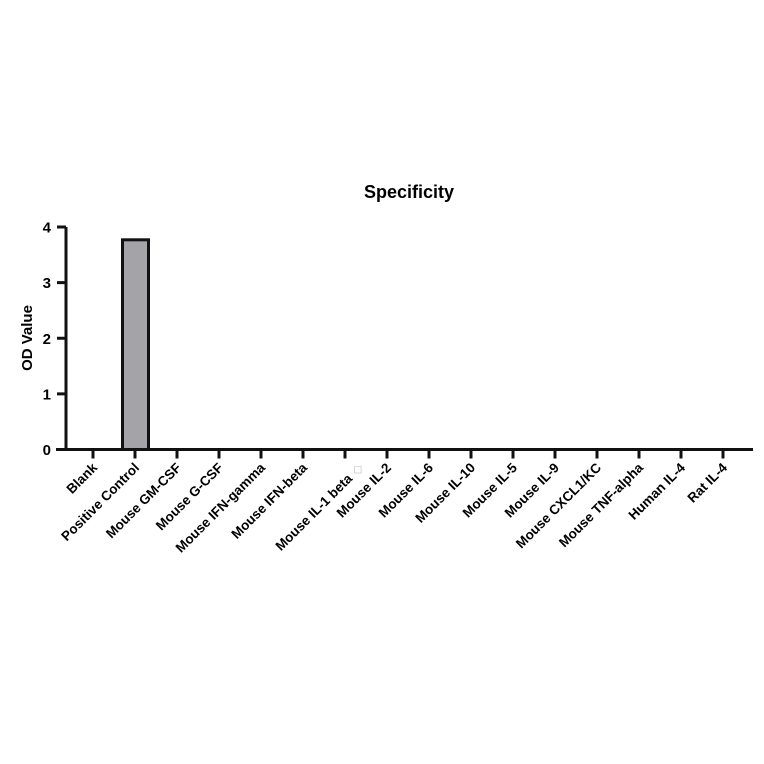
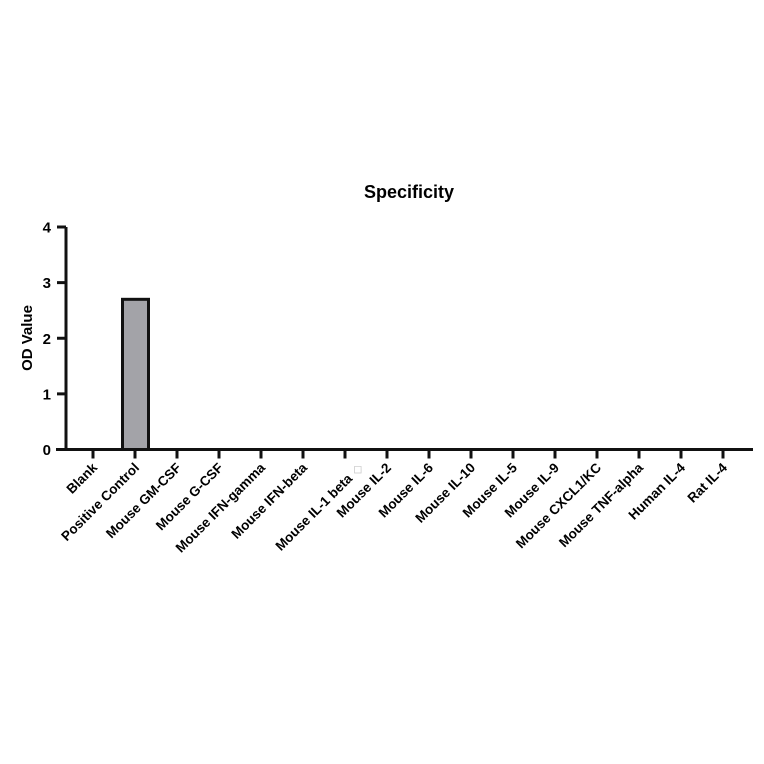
Positive Control: 3.8 -> 2.7
